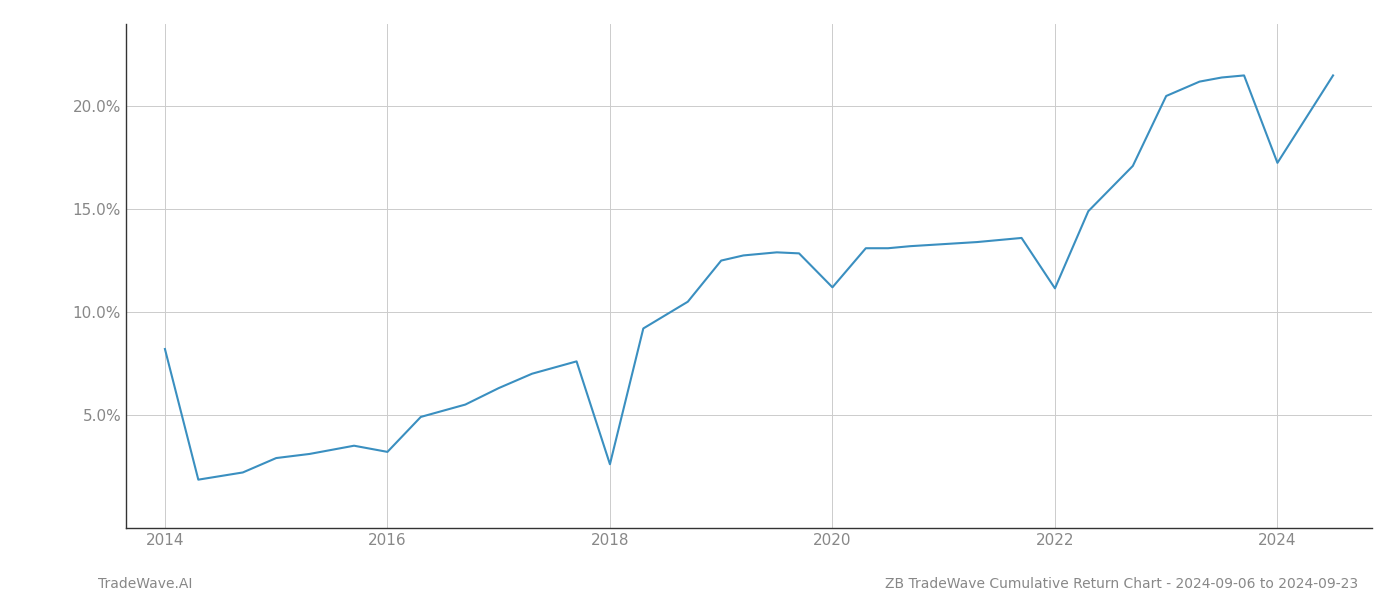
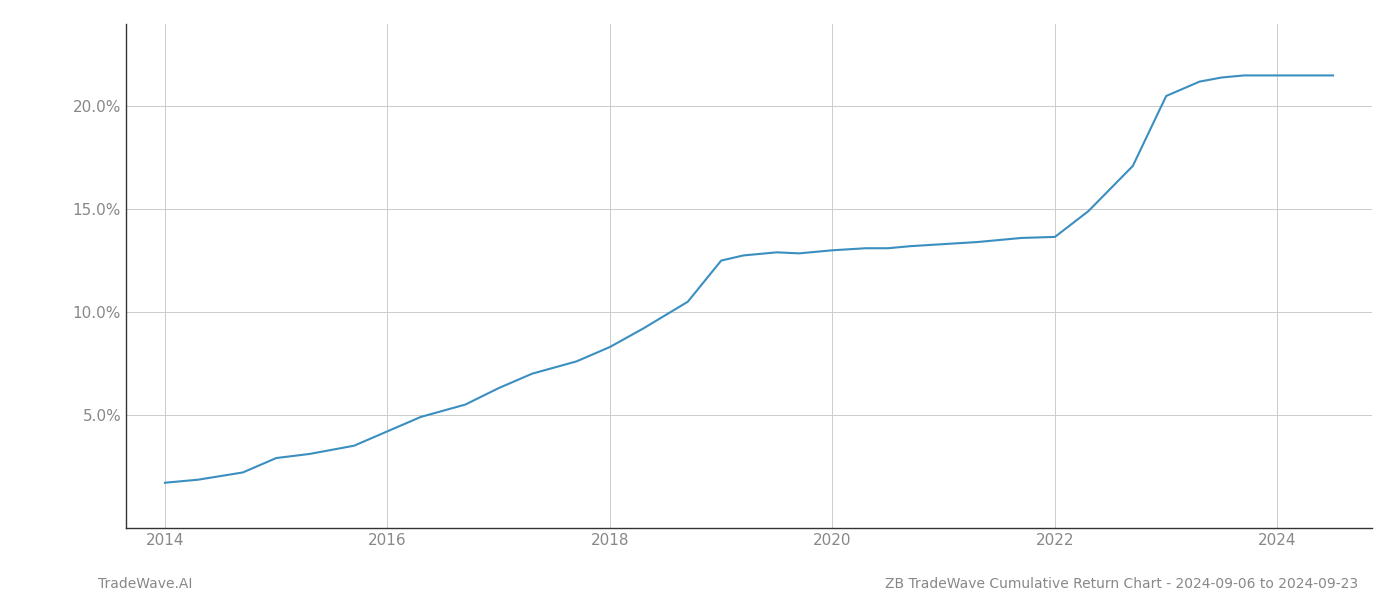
2014: 8.20% -> 1.70%
2016: 3.20% -> 4.20%
2018: 2.60% -> 8.30%
2020: 11.20% -> 13.00%
2022: 11.15% -> 13.65%
2024: 17.25% -> 21.50%
